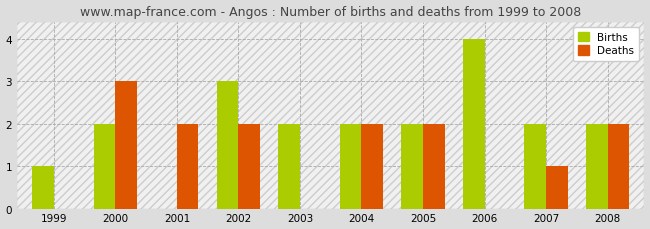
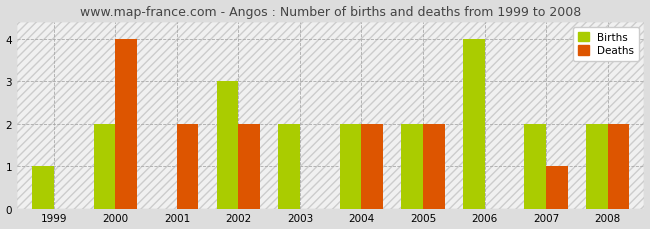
Deaths/2000: 3 -> 4
